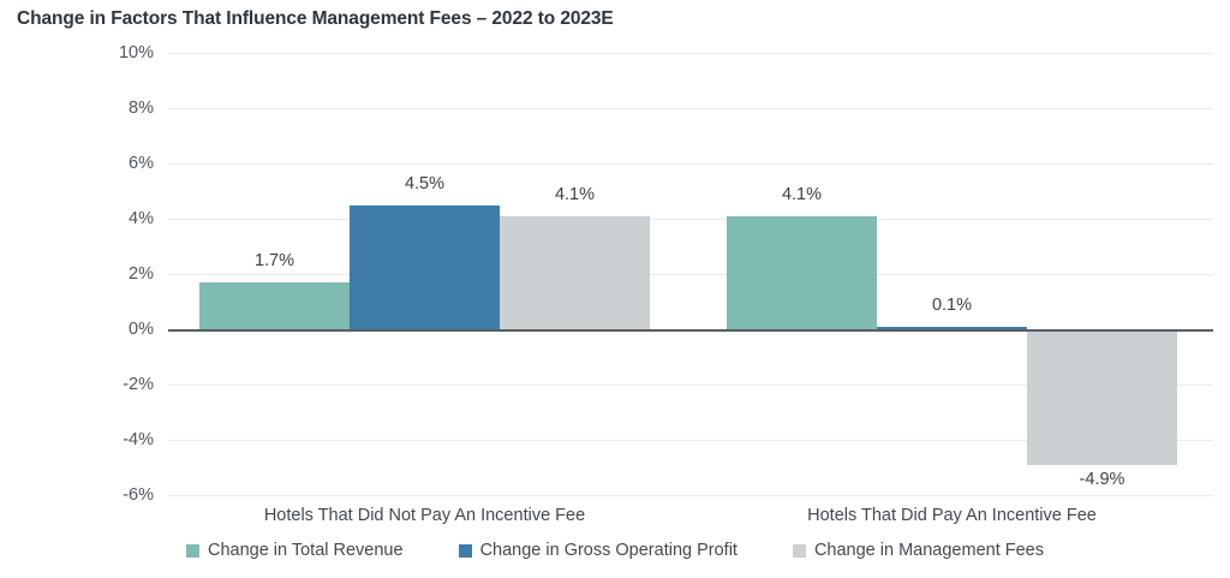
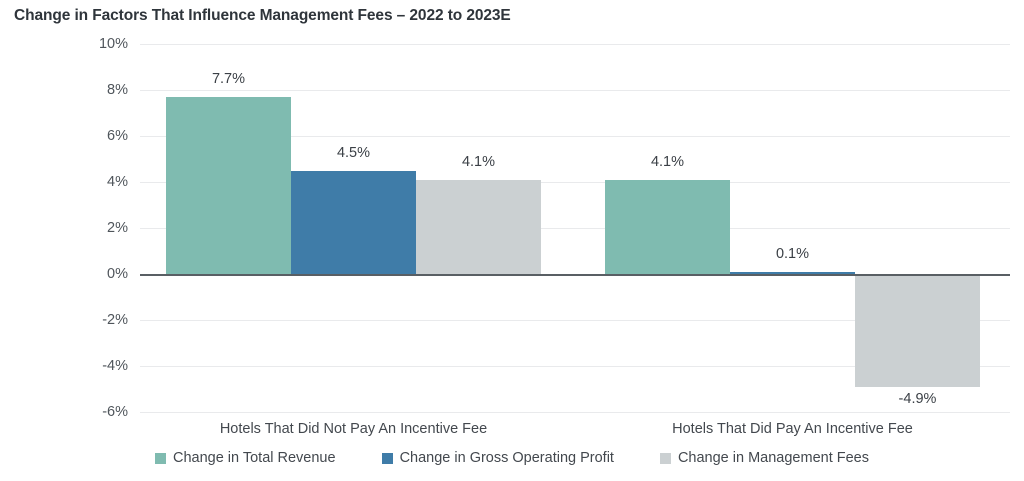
Change in Total Revenue/Hotels That Did Not Pay An Incentive Fee: 1.7% -> 7.7%
